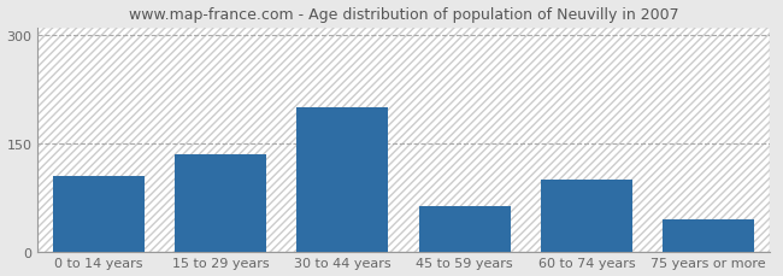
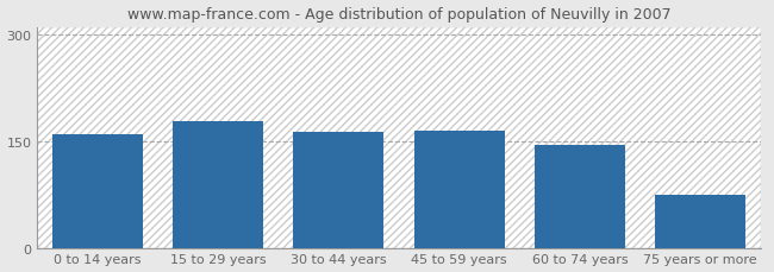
0 to 14 years: 104 -> 160
15 to 29 years: 134 -> 178
30 to 44 years: 200 -> 163
45 to 59 years: 62 -> 165
60 to 74 years: 100 -> 145
75 years or more: 44 -> 75
